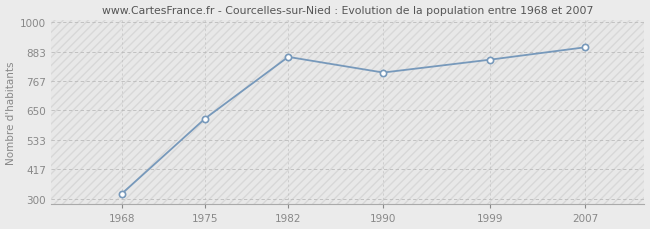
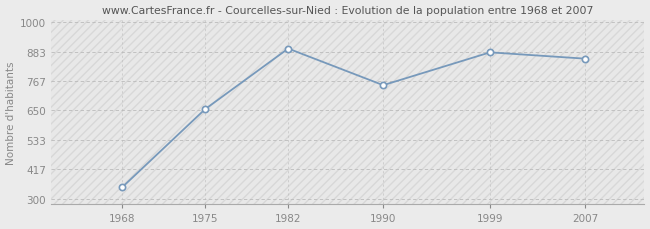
1968: 321 -> 345
1975: 618 -> 655
1982: 862 -> 895
1990: 800 -> 750
1999: 851 -> 880
2007: 900 -> 855
